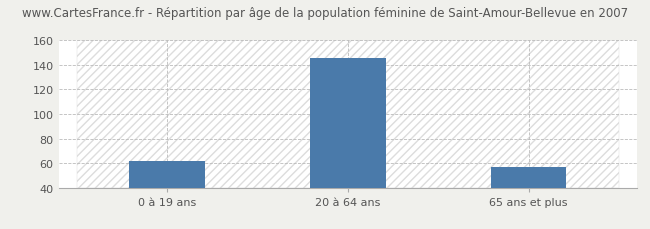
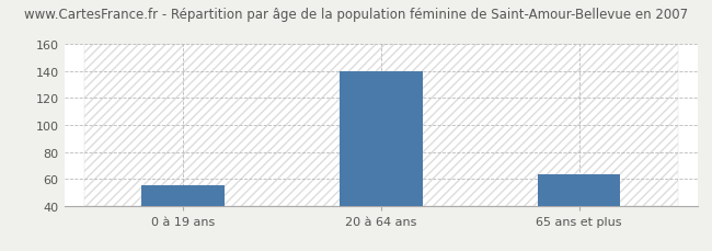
0 à 19 ans: 62 -> 55
20 à 64 ans: 146 -> 140
65 ans et plus: 57 -> 63
